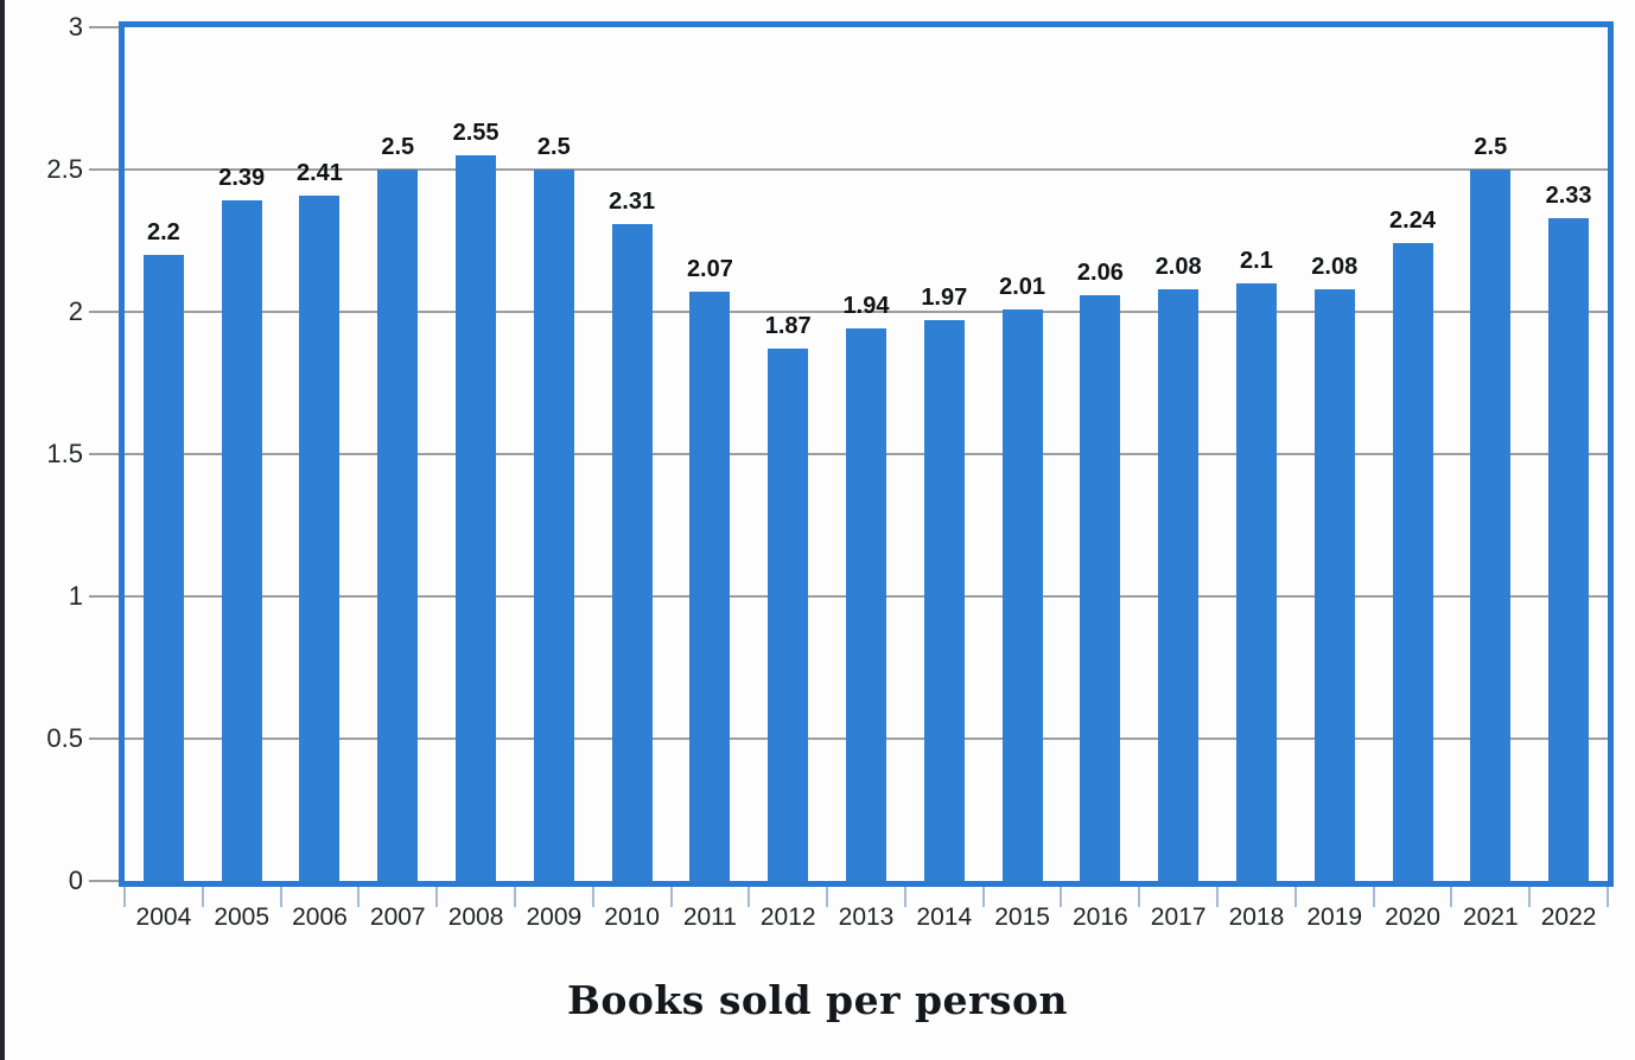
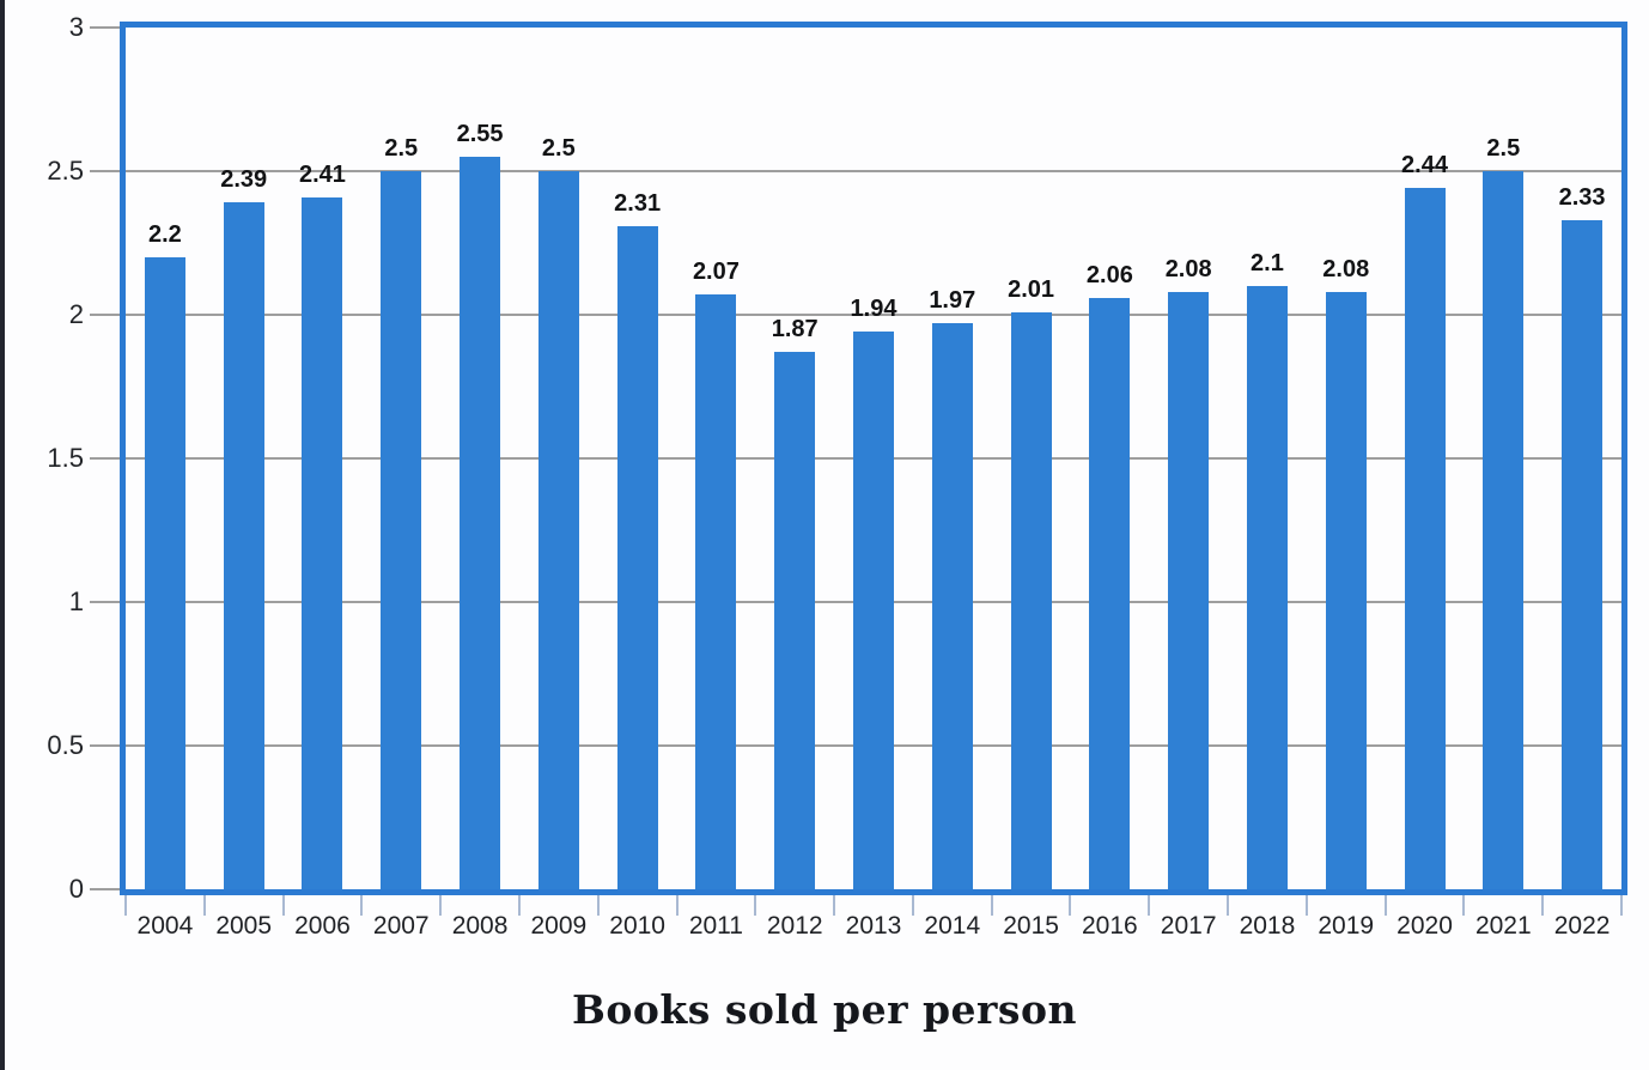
2020: 2.24 -> 2.44
